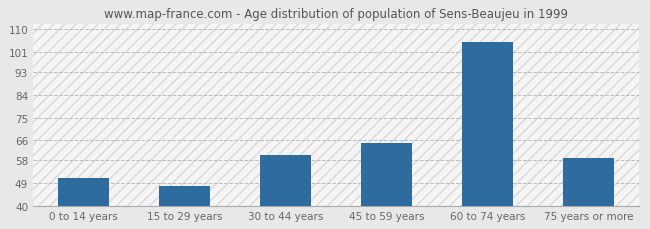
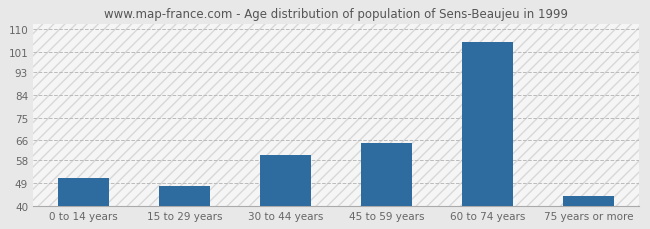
75 years or more: 59 -> 44
